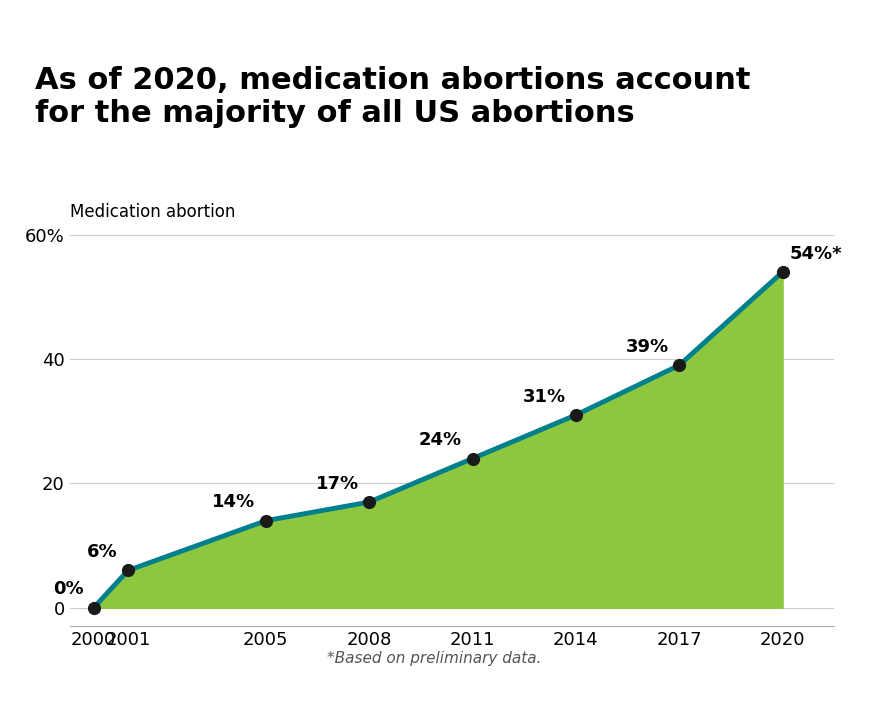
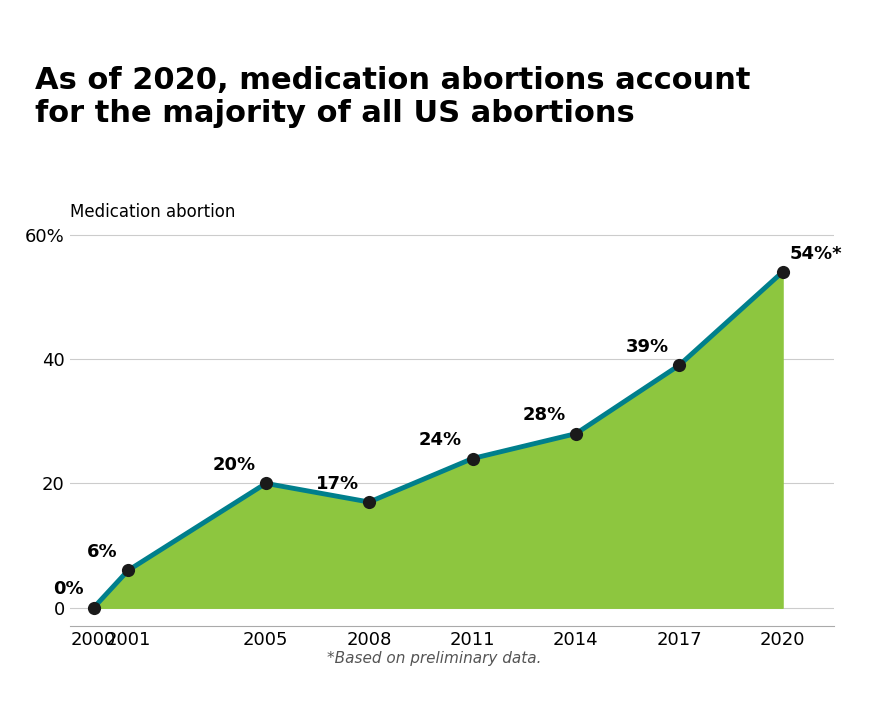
2005: 14% -> 20%
2014: 31% -> 28%
